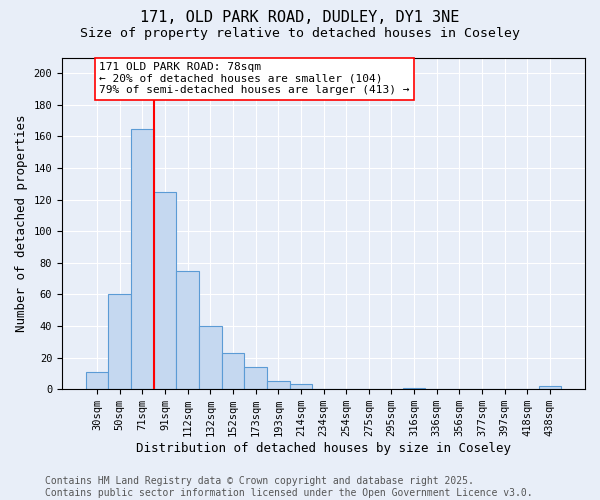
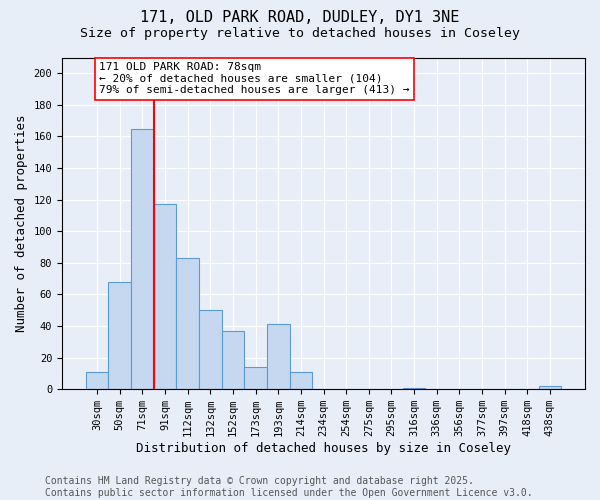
50sqm: 60 -> 68
91sqm: 125 -> 117
112sqm: 75 -> 83
132sqm: 40 -> 50
152sqm: 23 -> 37
193sqm: 5 -> 41
214sqm: 3 -> 11
